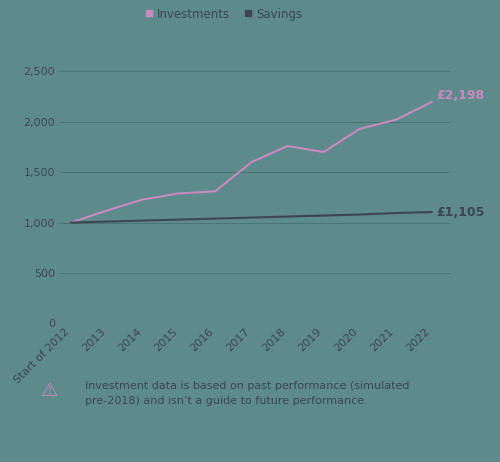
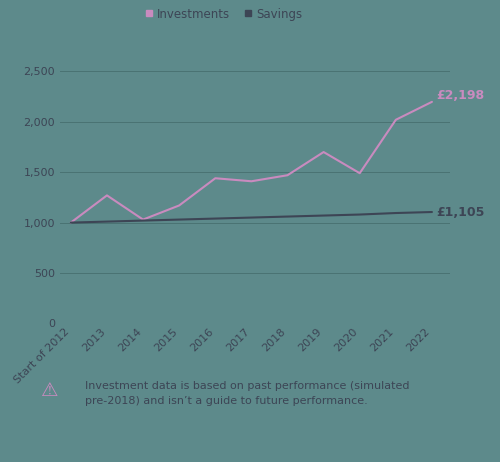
Investments/2013: 1,120 -> 1,270
Investments/2014: 1,230 -> 1,030
Investments/2015: 1,290 -> 1,170
Investments/2016: 1,310 -> 1,440
Investments/2017: 1,600 -> 1,410
Investments/2018: 1,760 -> 1,470
Investments/2020: 1,930 -> 1,490
